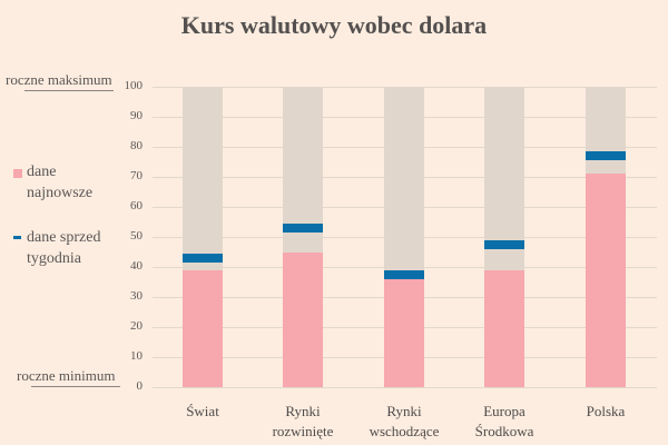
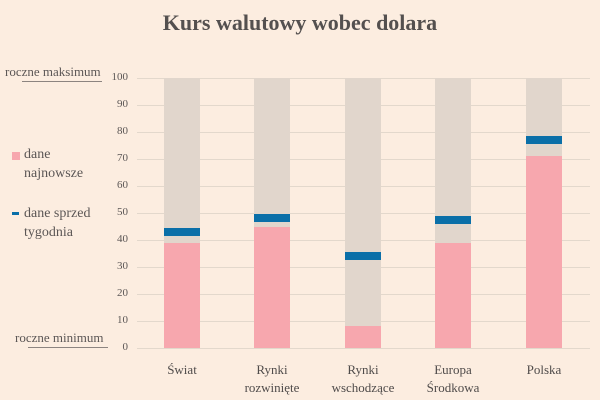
dane sprzed tygodnia/Rynki rozwinięte: 53 -> 48
dane najnowsze/Rynki wschodzące: 36 -> 8
dane sprzed tygodnia/Rynki wschodzące: 38 -> 34
